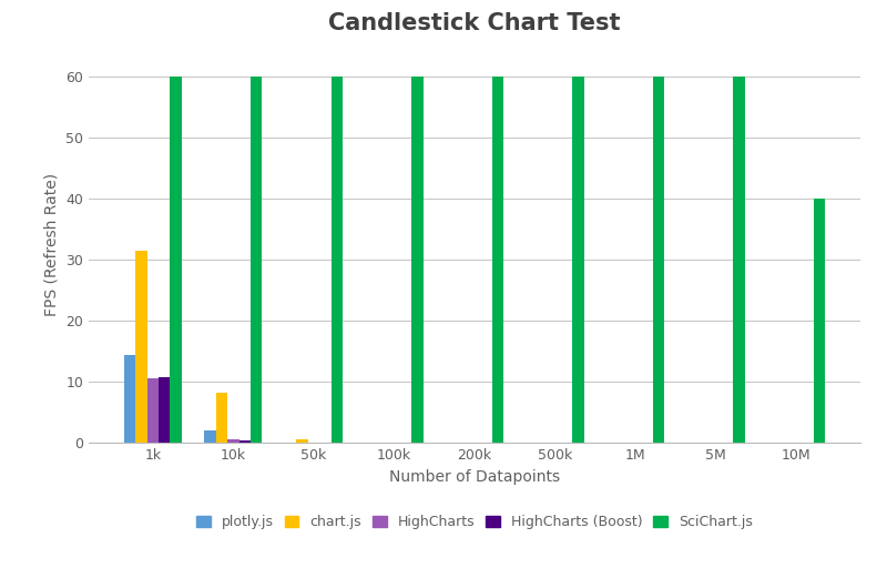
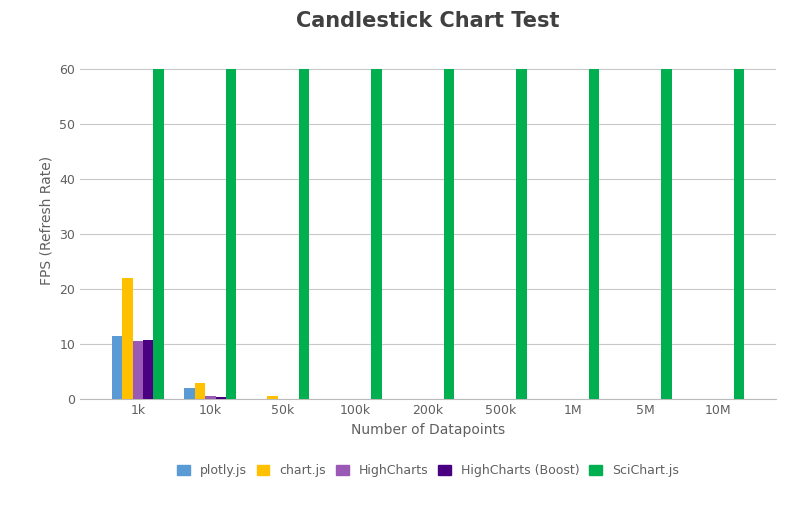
plotly.js/1k: 14.4 -> 11.5
chart.js/1k: 31.4 -> 22.0
chart.js/10k: 8.2 -> 3.0
SciChart.js/10M: 40 -> 60
